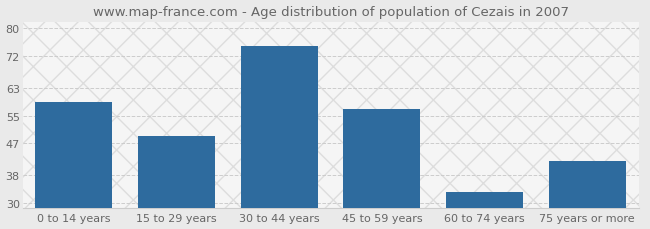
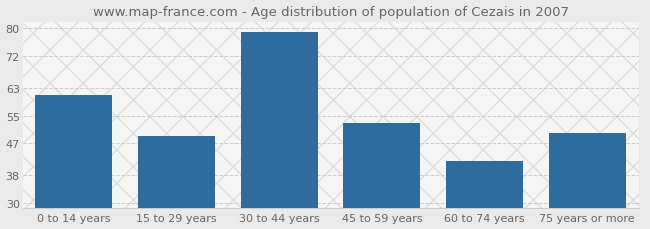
0 to 14 years: 59 -> 61
30 to 44 years: 75 -> 79
45 to 59 years: 57 -> 53
60 to 74 years: 33 -> 42
75 years or more: 42 -> 50
